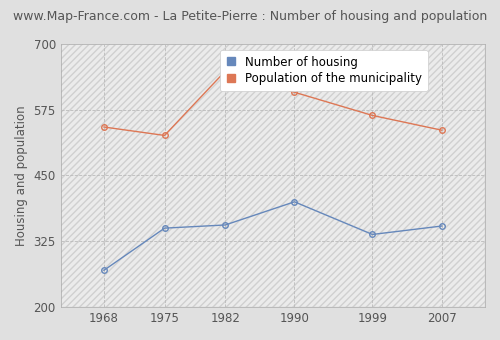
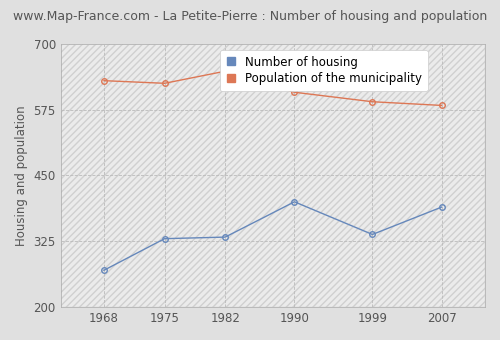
Population of the municipality/1968: 542 -> 630
Number of housing/1975: 350 -> 330
Population of the municipality/1975: 526 -> 625
Number of housing/1982: 356 -> 333
Population of the municipality/1999: 564 -> 590
Number of housing/2007: 354 -> 390
Population of the municipality/2007: 536 -> 583
